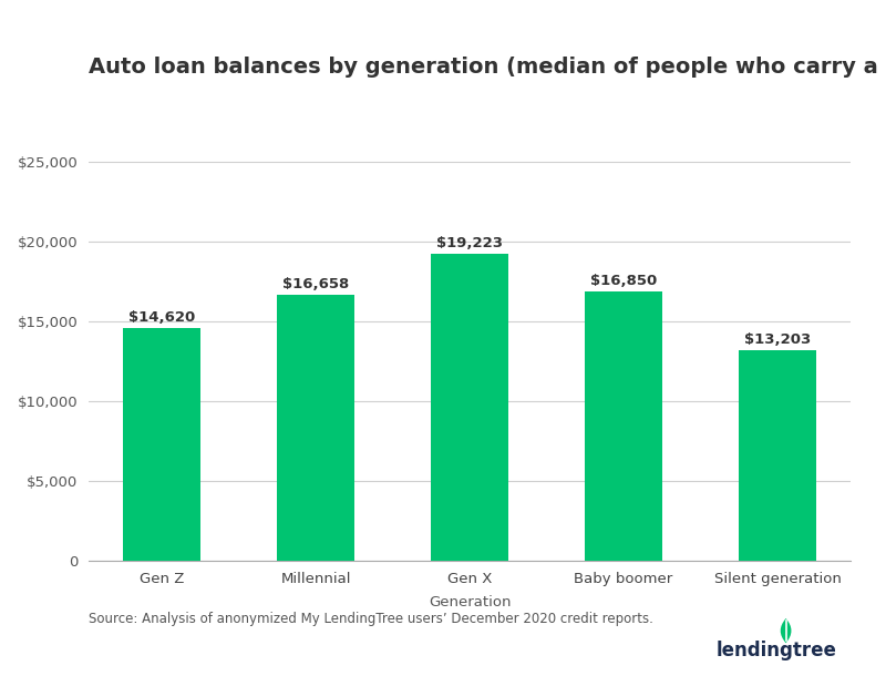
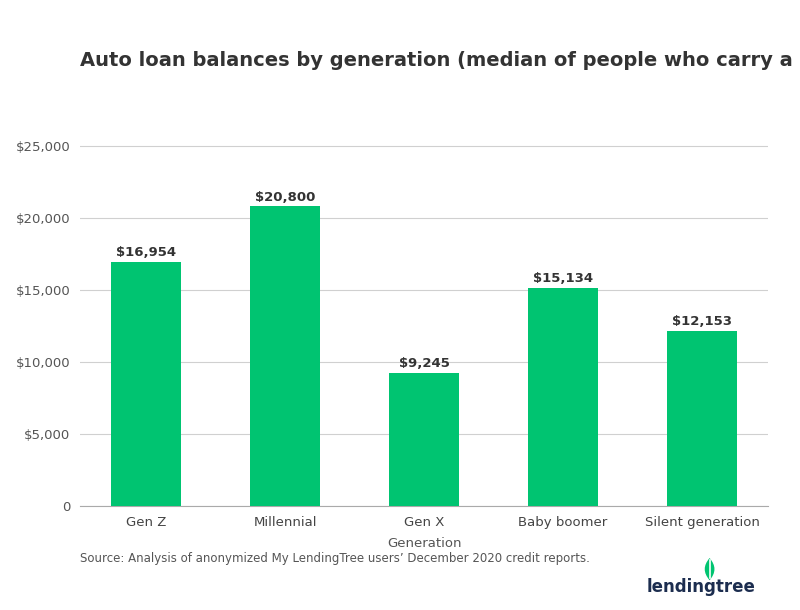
Gen Z: $14,620 -> $16,954
Millennial: $16,658 -> $20,800
Gen X: $19,223 -> $9,245
Baby boomer: $16,850 -> $15,134
Silent generation: $13,203 -> $12,153
